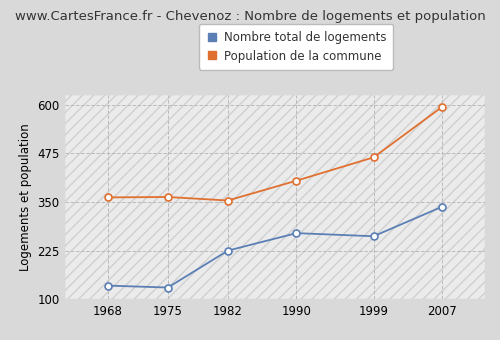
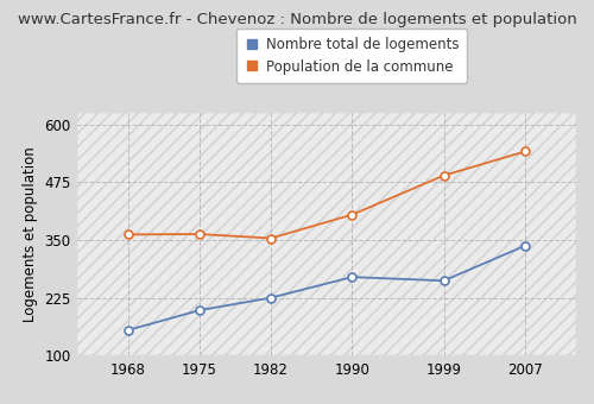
Nombre total de logements/1968: 135 -> 155
Nombre total de logements/1975: 130 -> 198
Population de la commune/1999: 465 -> 490
Population de la commune/2007: 595 -> 542
